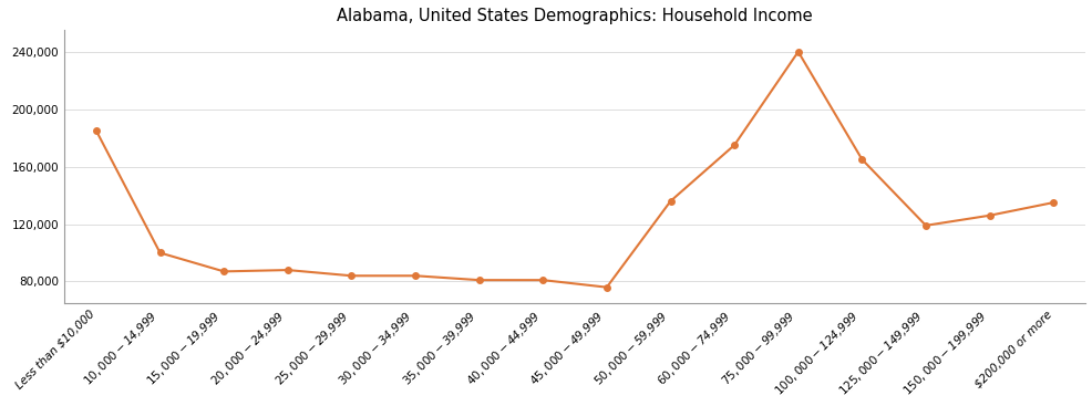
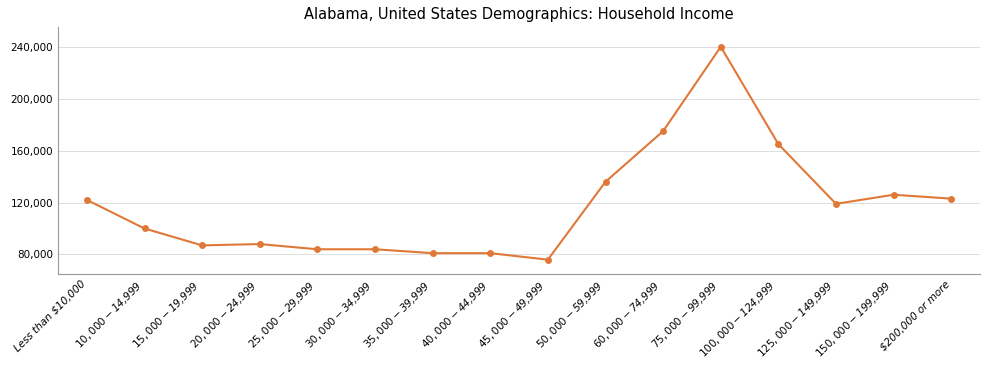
Less than $10,000: 185,000 -> 122,000
$200,000 or more: 135,000 -> 123,000
